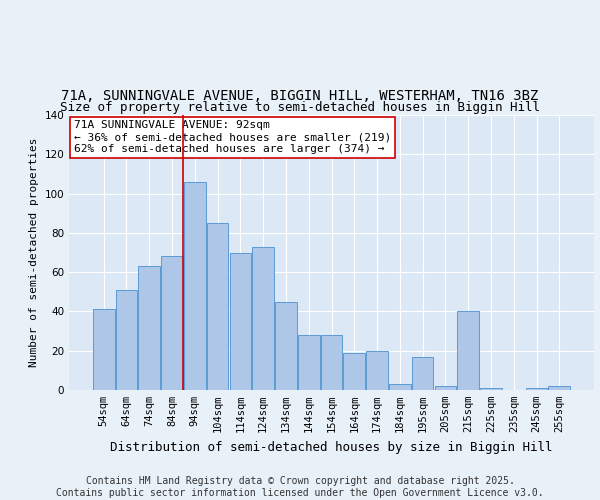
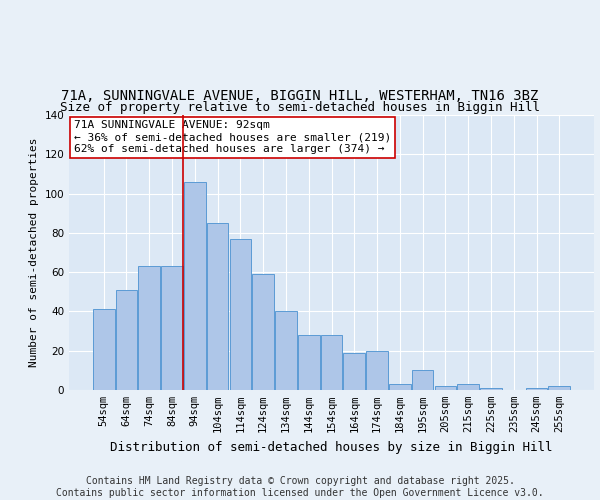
84sqm: 68 -> 63
114sqm: 70 -> 77
124sqm: 73 -> 59
134sqm: 45 -> 40
195sqm: 17 -> 10
215sqm: 40 -> 3
